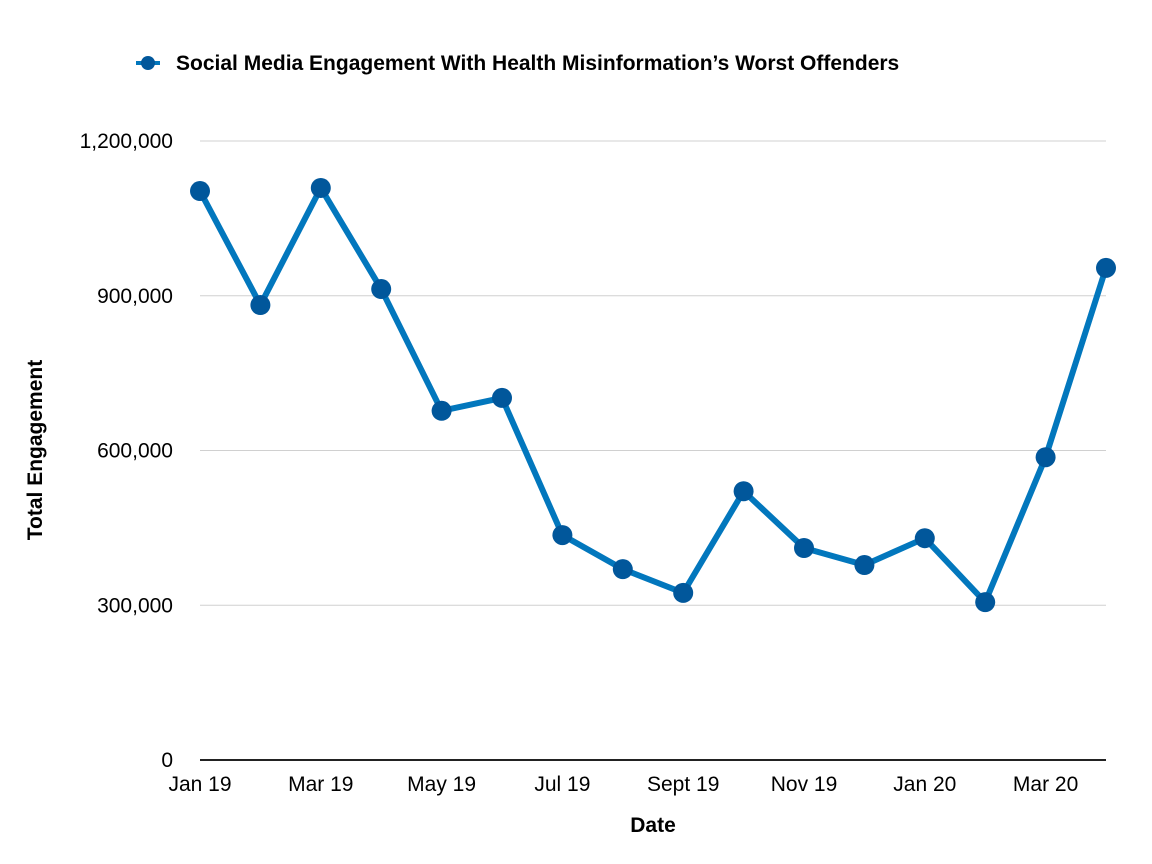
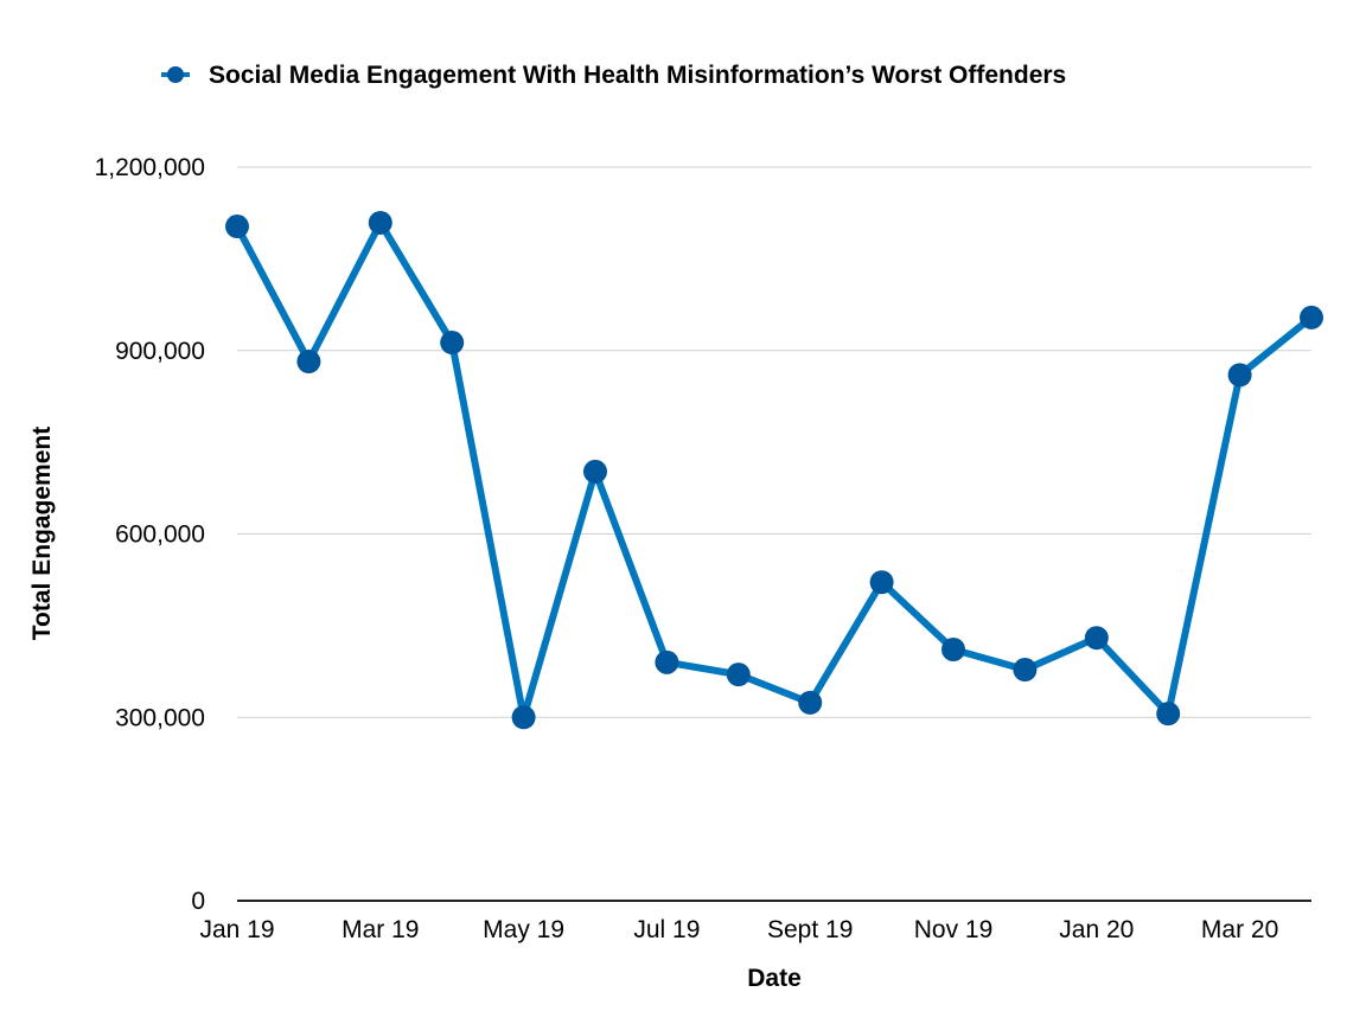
May 19: 680000 -> 300000
Jul 19: 440000 -> 390000
Mar 20: 590000 -> 860000
